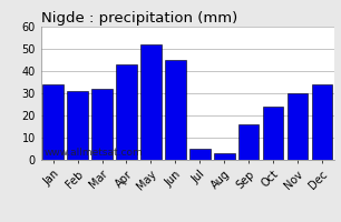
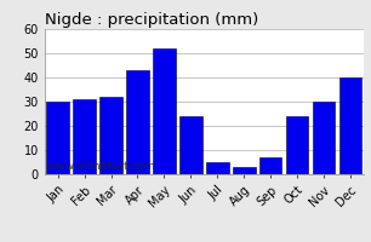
Jan: 34 -> 30
Jun: 45 -> 24
Sep: 16 -> 7
Dec: 34 -> 40
